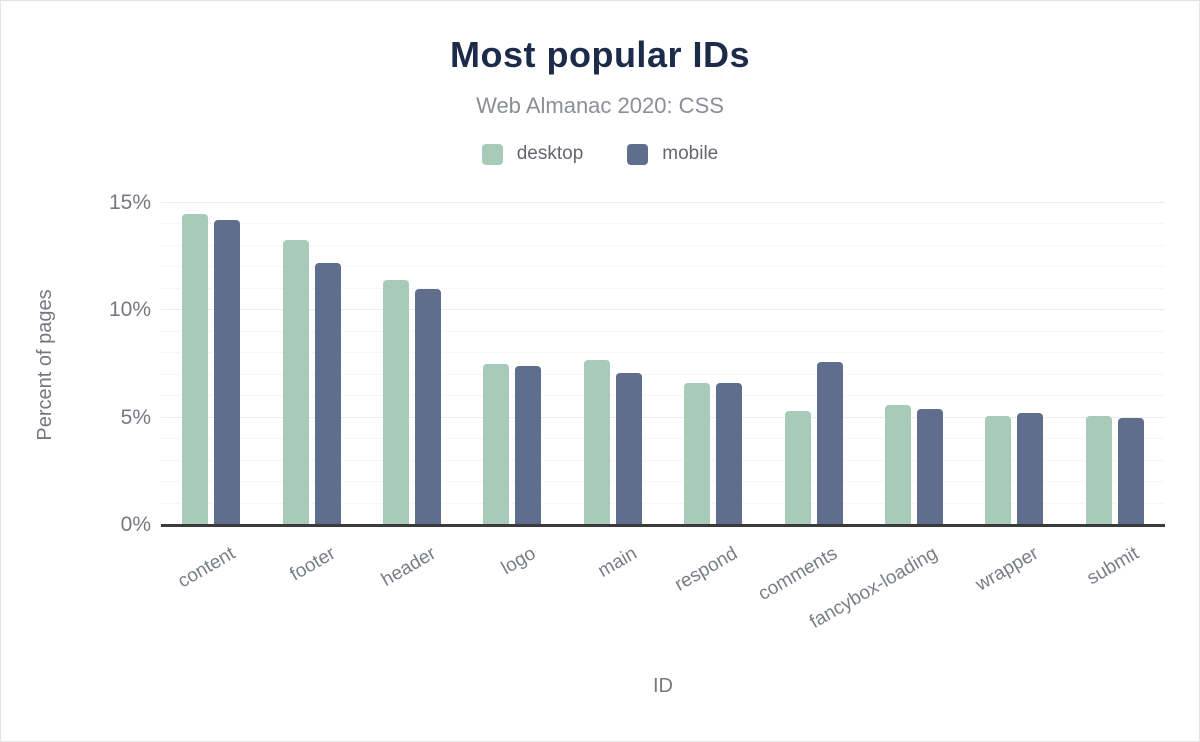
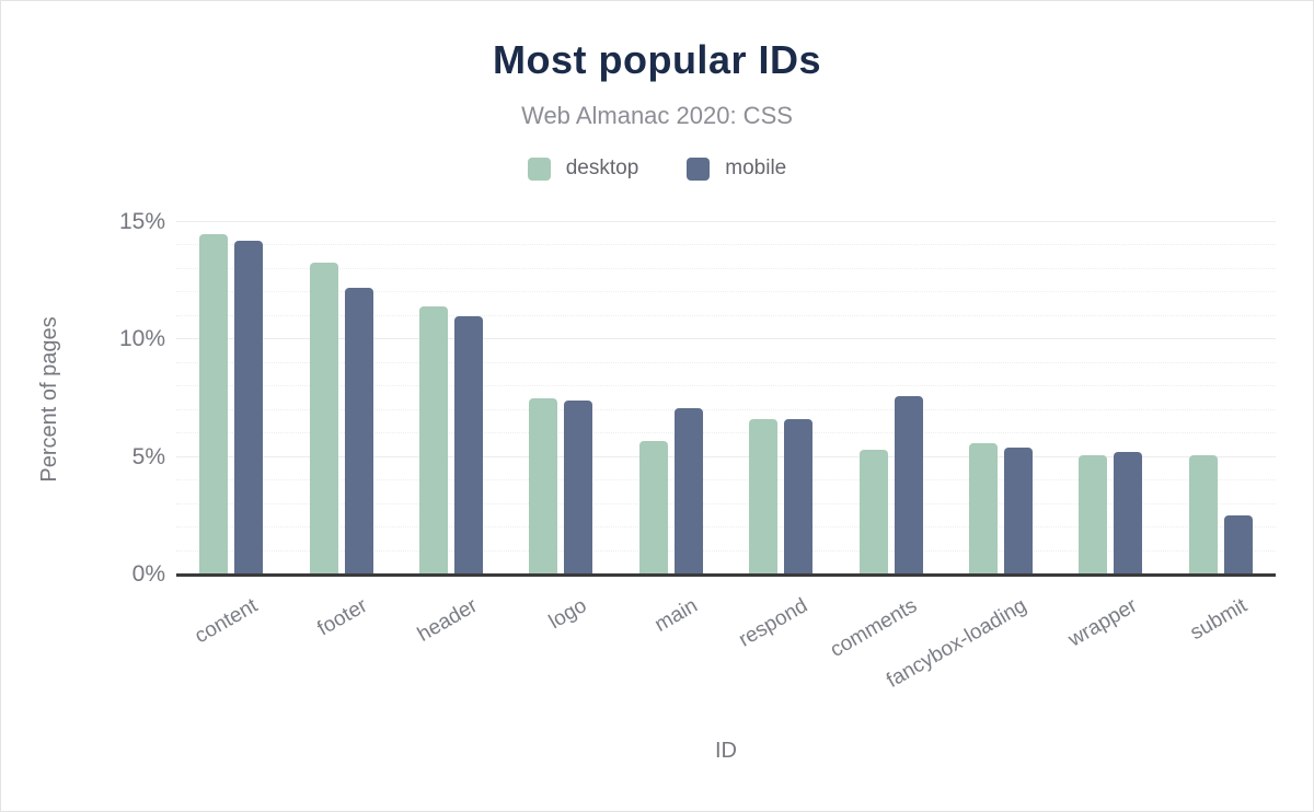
desktop/main: 7.7% -> 5.7%
mobile/submit: 5.0% -> 2.5%
